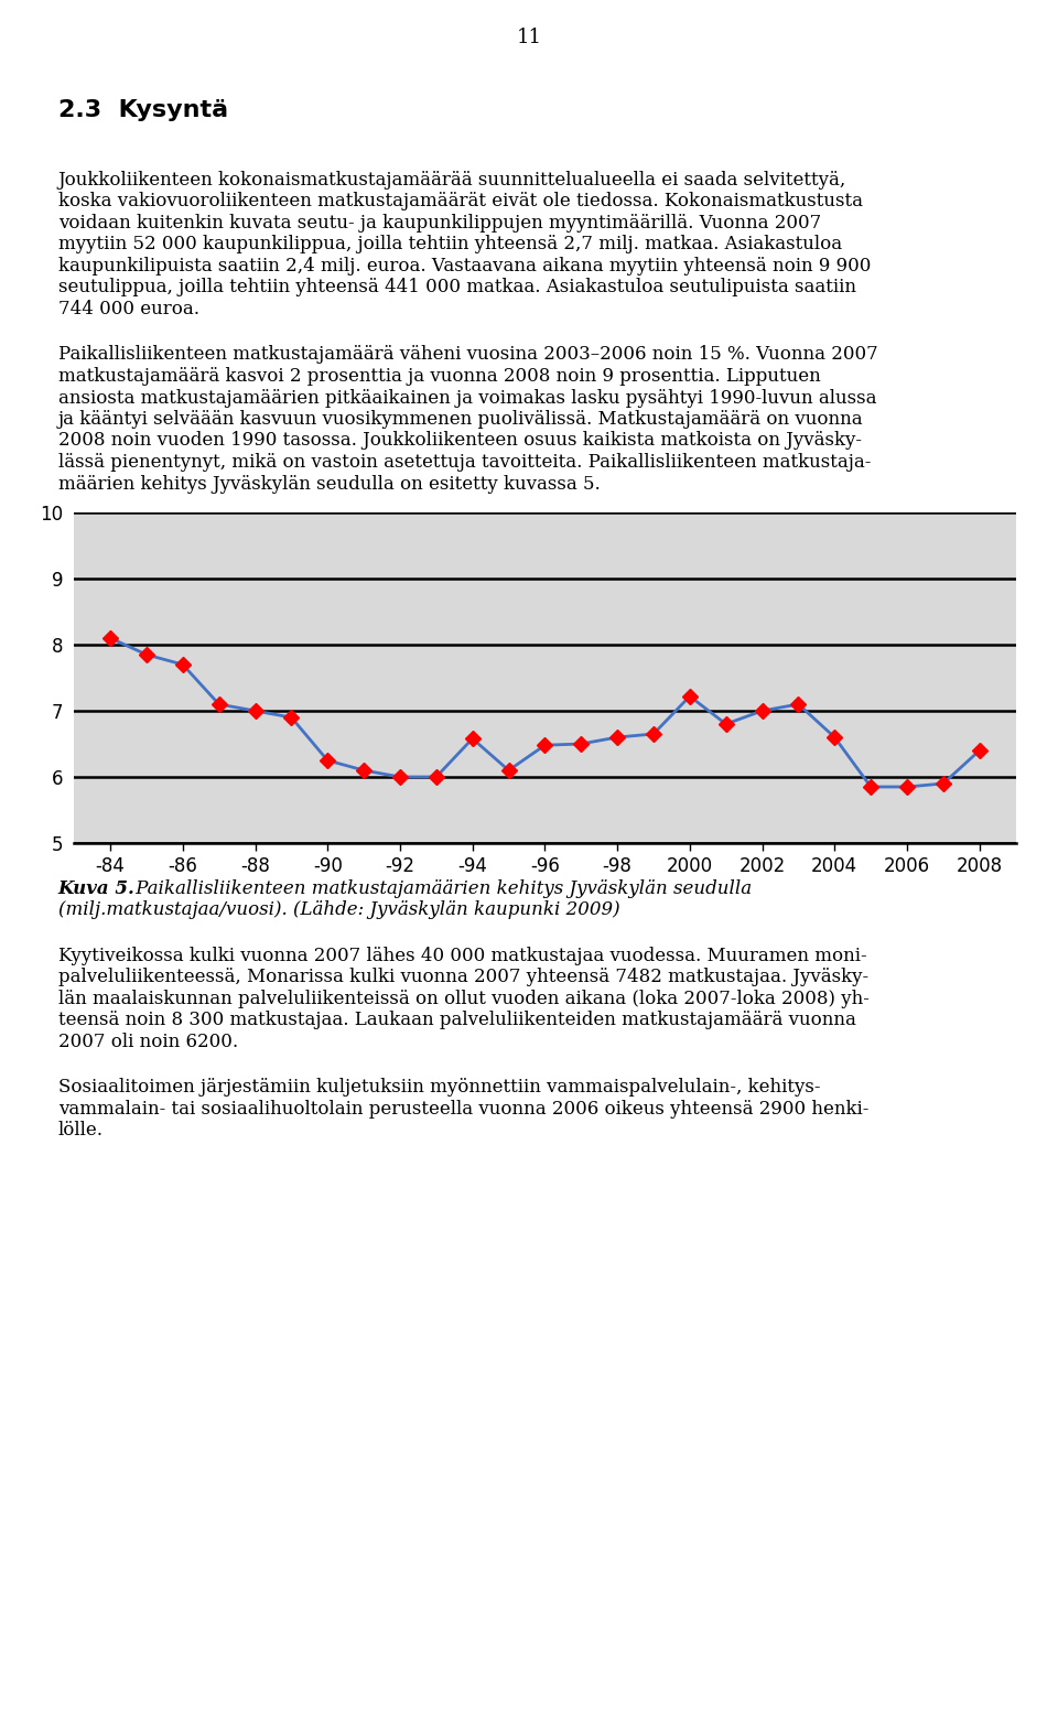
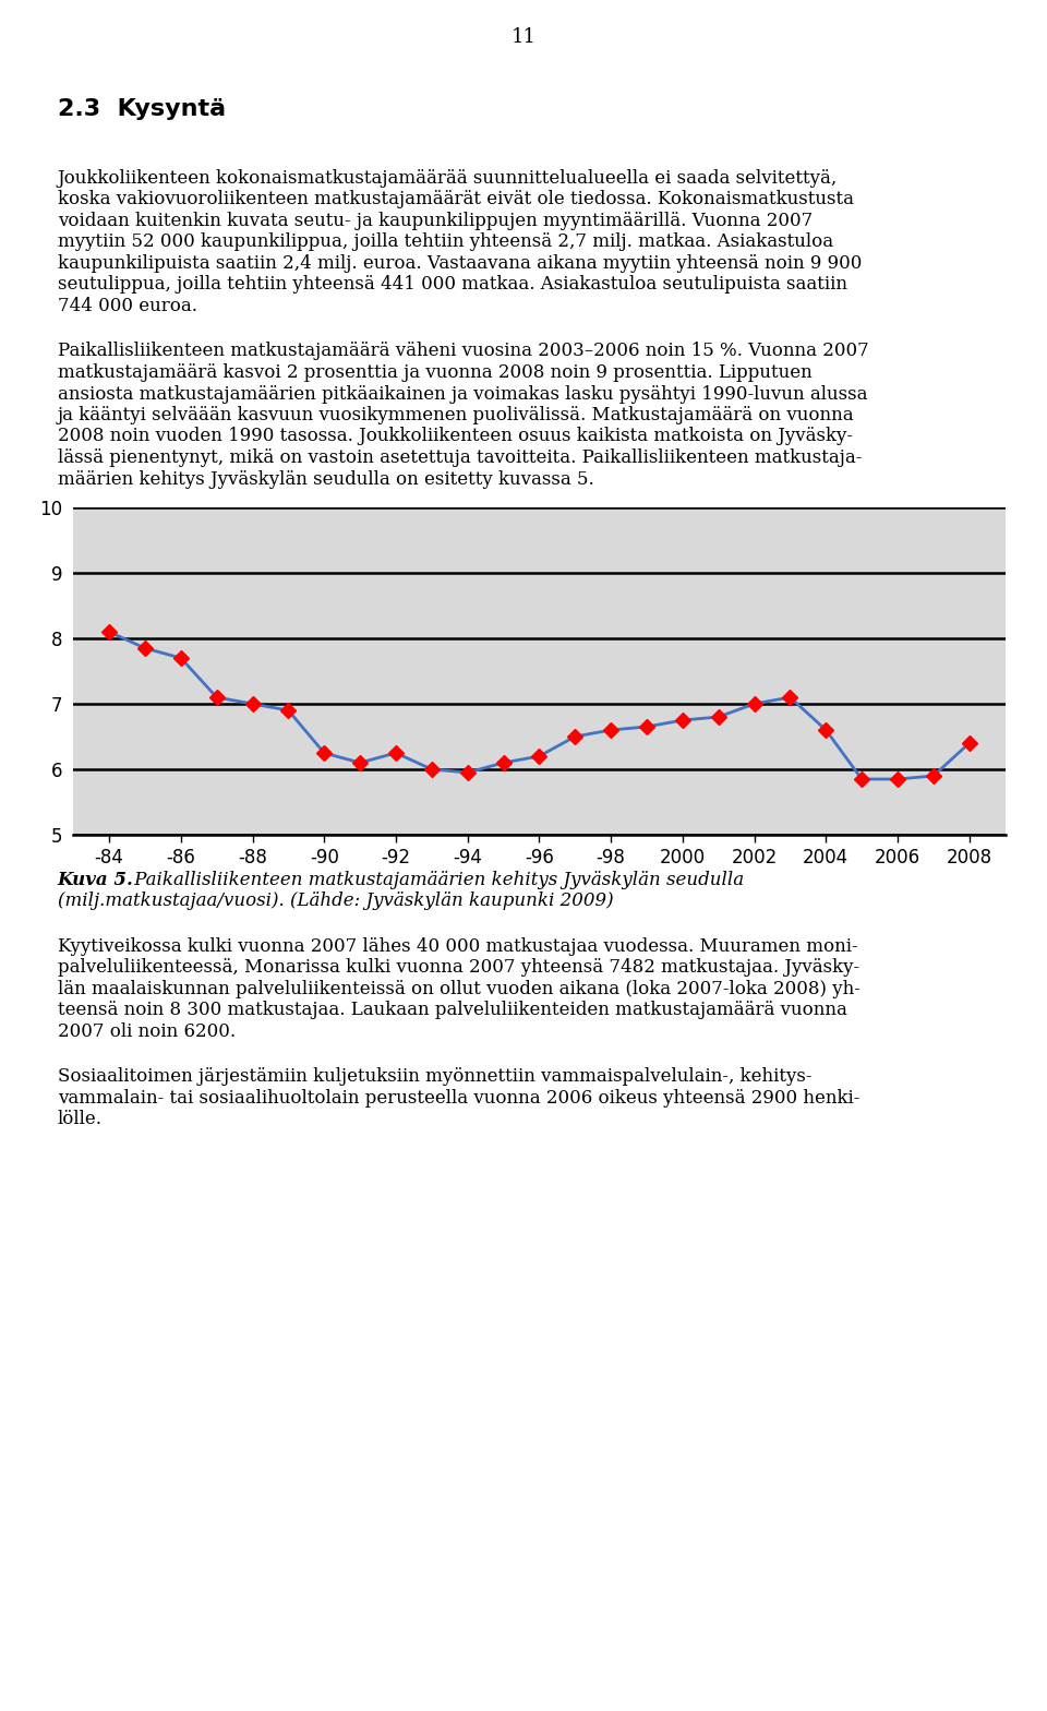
-92: 6.00 -> 6.25
-94: 6.58 -> 5.95
-96: 6.48 -> 6.20
2000: 7.22 -> 6.75
